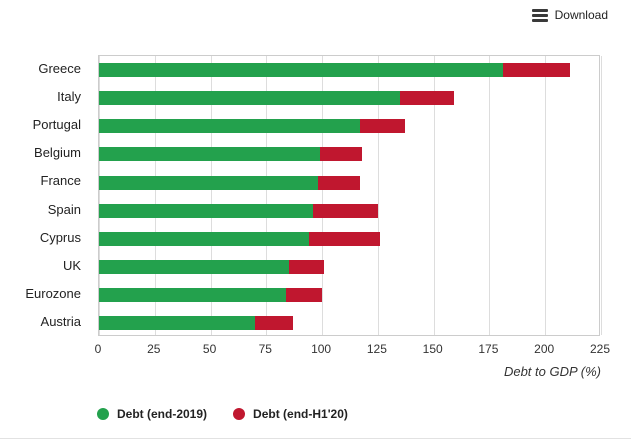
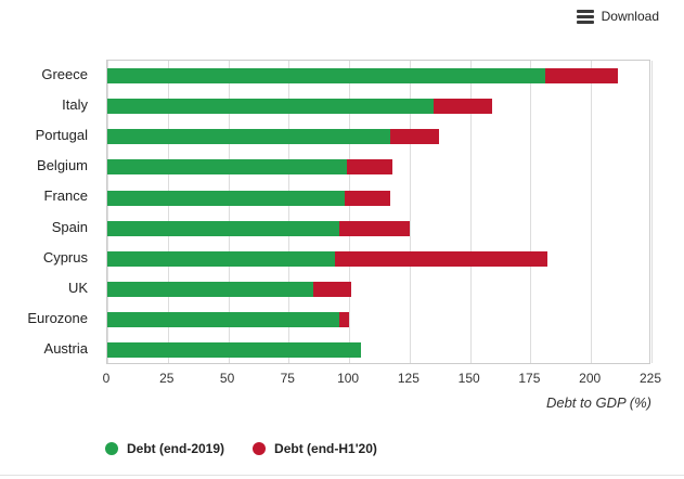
Debt (end-H1'20)/Cyprus: 126 -> 182
Debt (end-2019)/Eurozone: 84 -> 96
Debt (end-2019)/Austria: 70 -> 105
